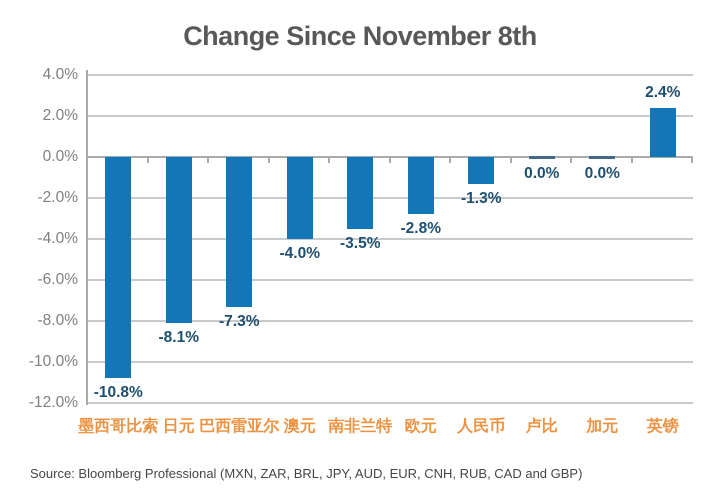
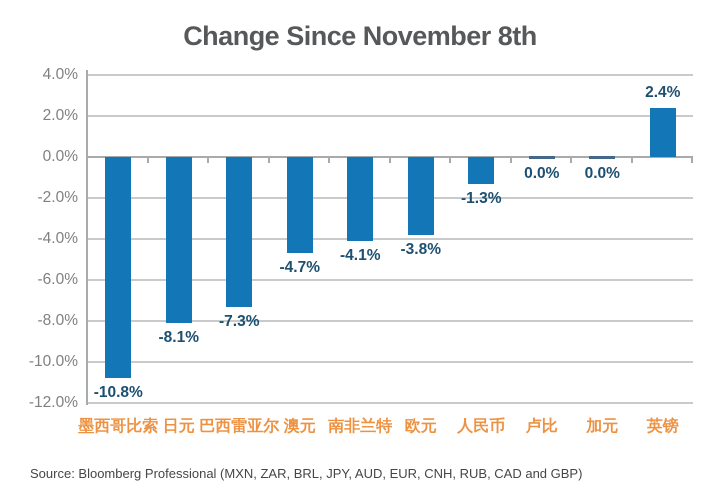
澳元: -4.0% -> -4.7%
南非兰特: -3.5% -> -4.1%
欧元: -2.8% -> -3.8%
